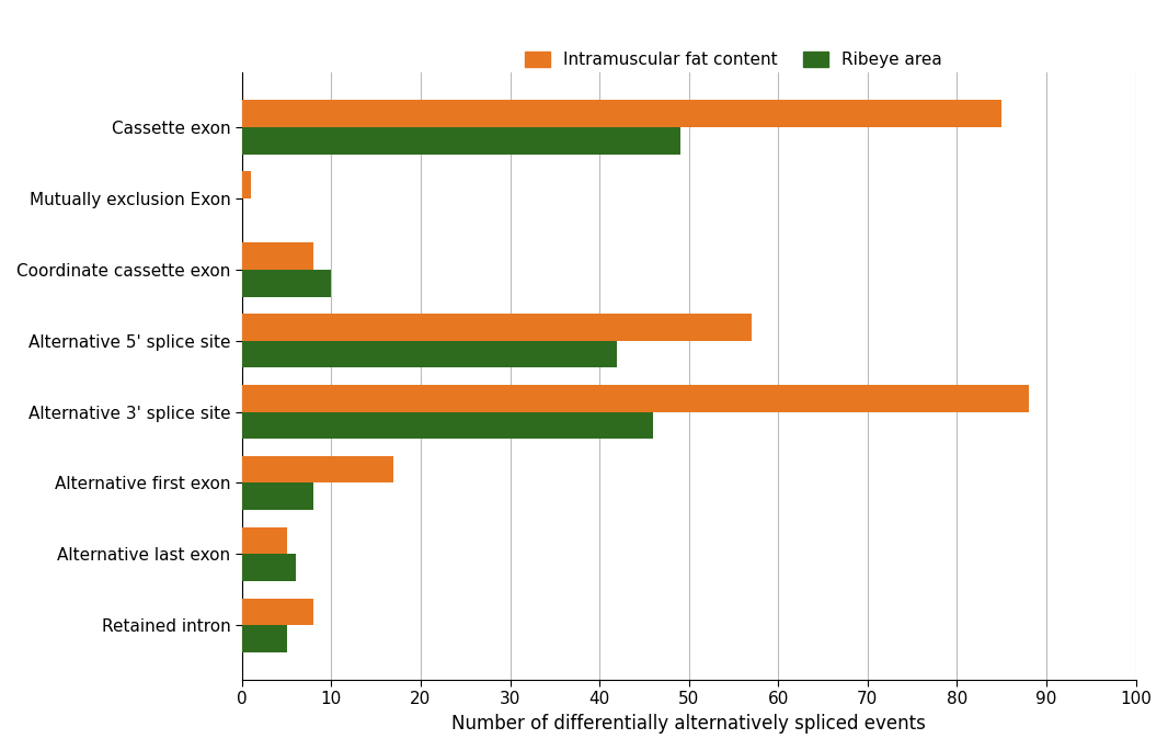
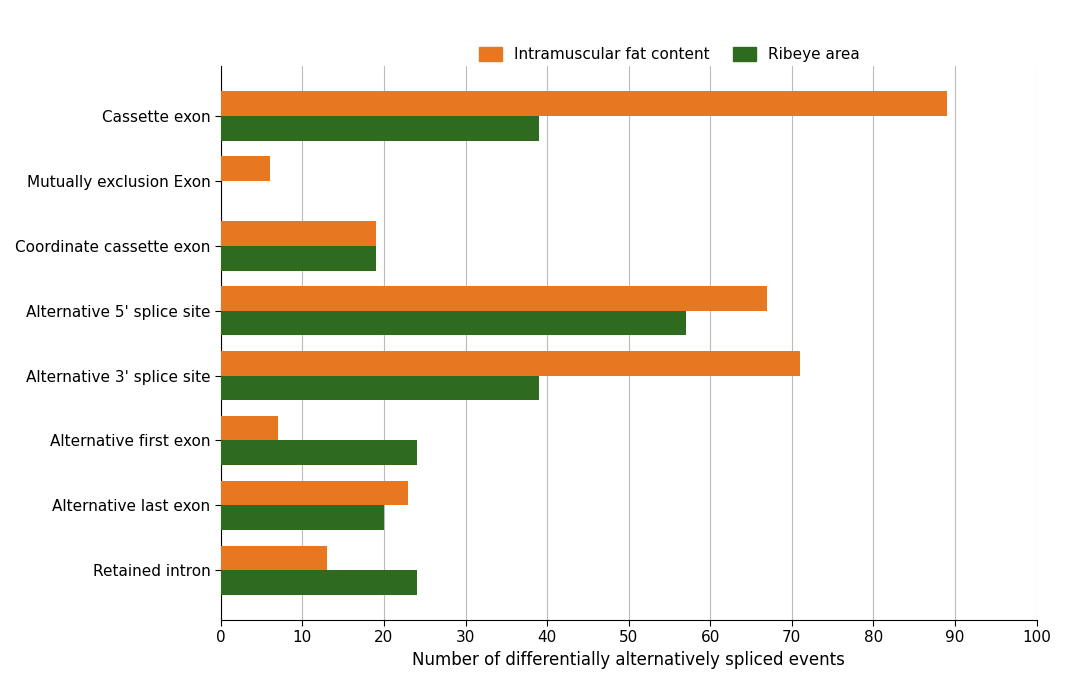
Intramuscular fat content/Cassette exon: 85 -> 89
Ribeye area/Cassette exon: 49 -> 39
Intramuscular fat content/Mutually exclusion Exon: 1 -> 6
Intramuscular fat content/Coordinate cassette exon: 8 -> 19
Ribeye area/Coordinate cassette exon: 10 -> 19
Intramuscular fat content/Alternative 5' splice site: 57 -> 67
Ribeye area/Alternative 5' splice site: 42 -> 57
Intramuscular fat content/Alternative 3' splice site: 88 -> 71
Ribeye area/Alternative 3' splice site: 46 -> 39
Intramuscular fat content/Alternative first exon: 17 -> 7
Ribeye area/Alternative first exon: 8 -> 24
Intramuscular fat content/Alternative last exon: 5 -> 23
Ribeye area/Alternative last exon: 6 -> 20
Intramuscular fat content/Retained intron: 8 -> 13
Ribeye area/Retained intron: 5 -> 24
